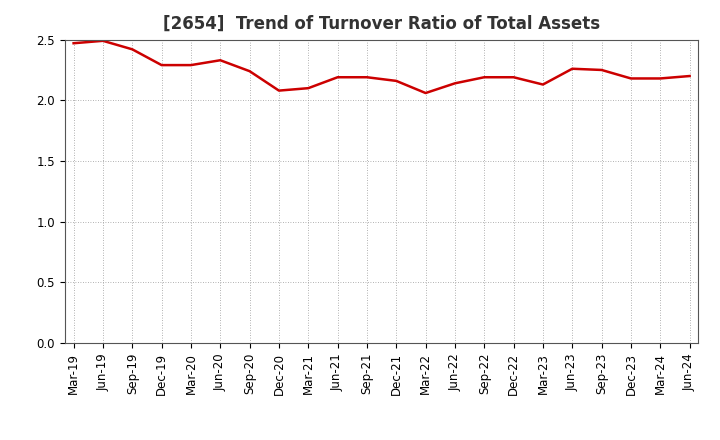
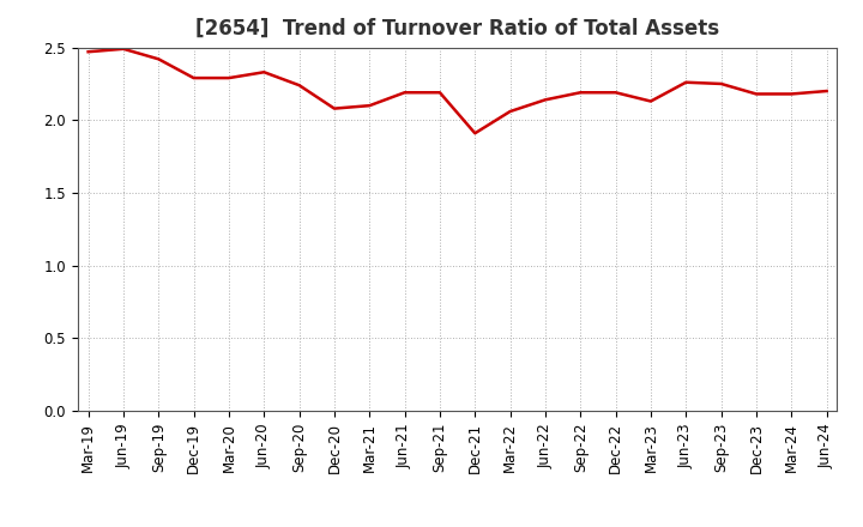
Dec-21: 2.16 -> 1.91
